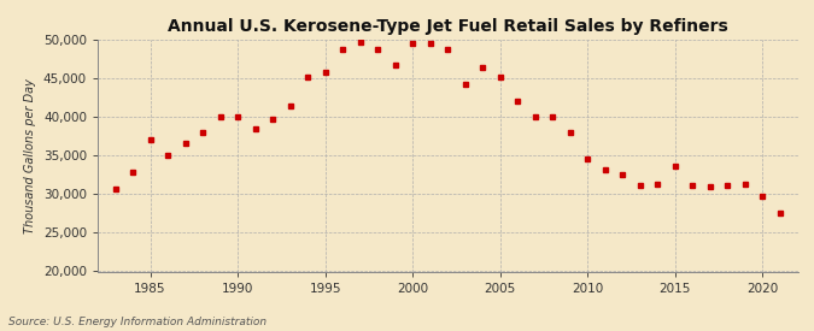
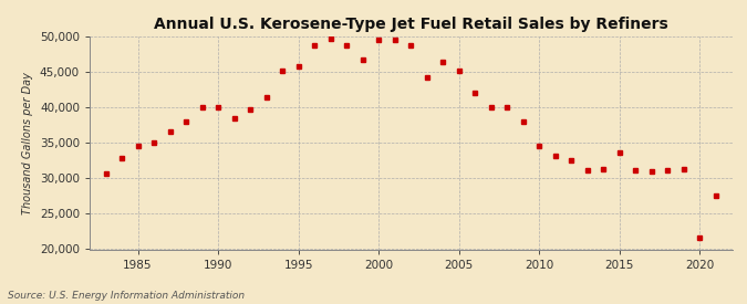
1985: 37,000 -> 34,500
2020: 29,800 -> 21,700
